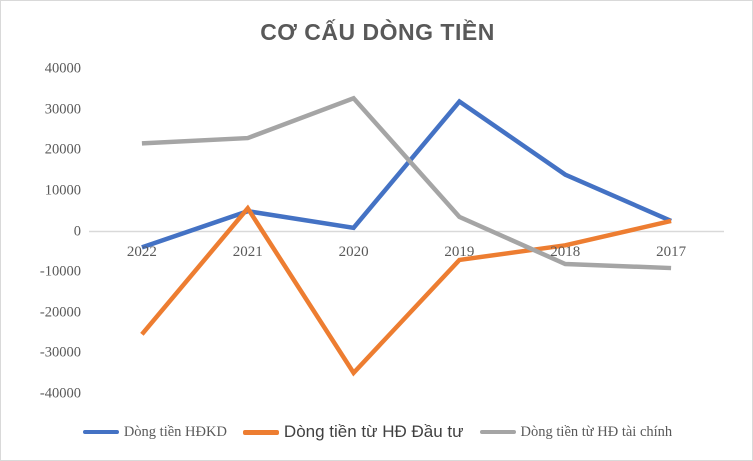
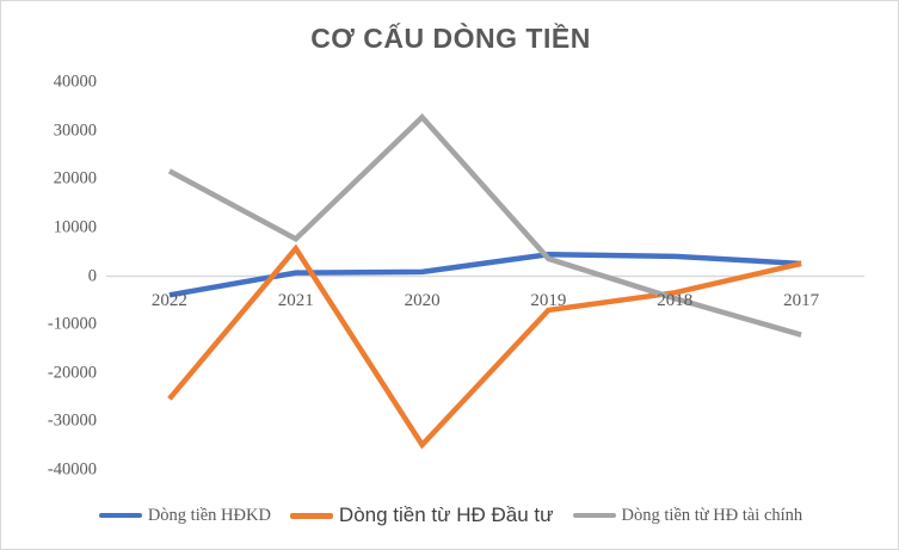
Dòng tiền HĐKD/2021: 5000 -> 1000
Dòng tiền từ HĐ tài chính/2021: 23000 -> 8000
Dòng tiền HĐKD/2019: 32000 -> 4000
Dòng tiền HĐKD/2018: 14000 -> 4000
Dòng tiền từ HĐ tài chính/2018: -8000 -> -5000
Dòng tiền từ HĐ tài chính/2017: -9000 -> -12000
